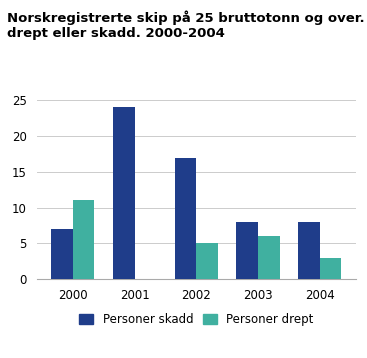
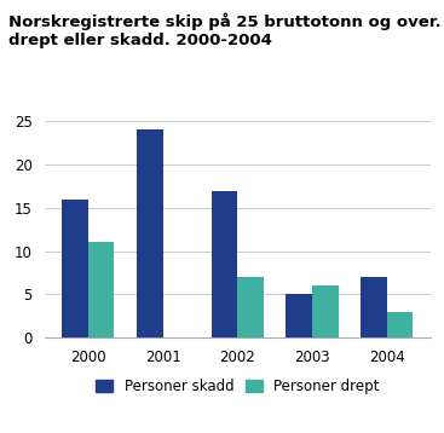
Personer skadd/2000: 7 -> 16
Personer drept/2002: 5 -> 7
Personer skadd/2003: 8 -> 5
Personer skadd/2004: 8 -> 7
